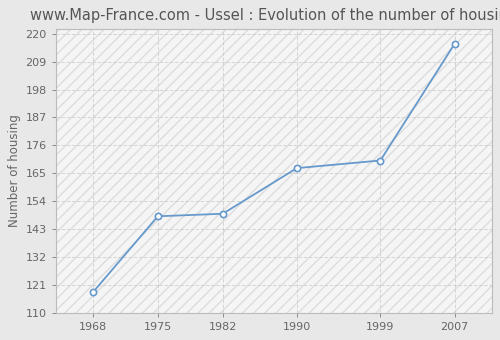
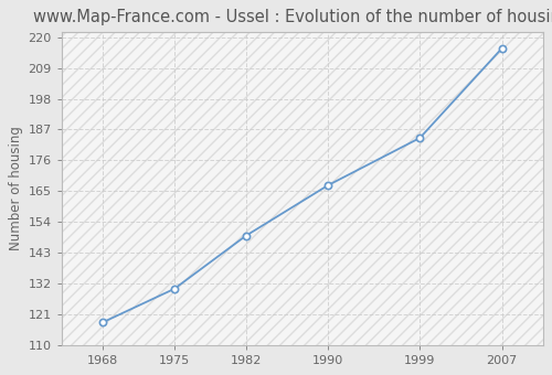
1975: 148 -> 130
1999: 170 -> 184
